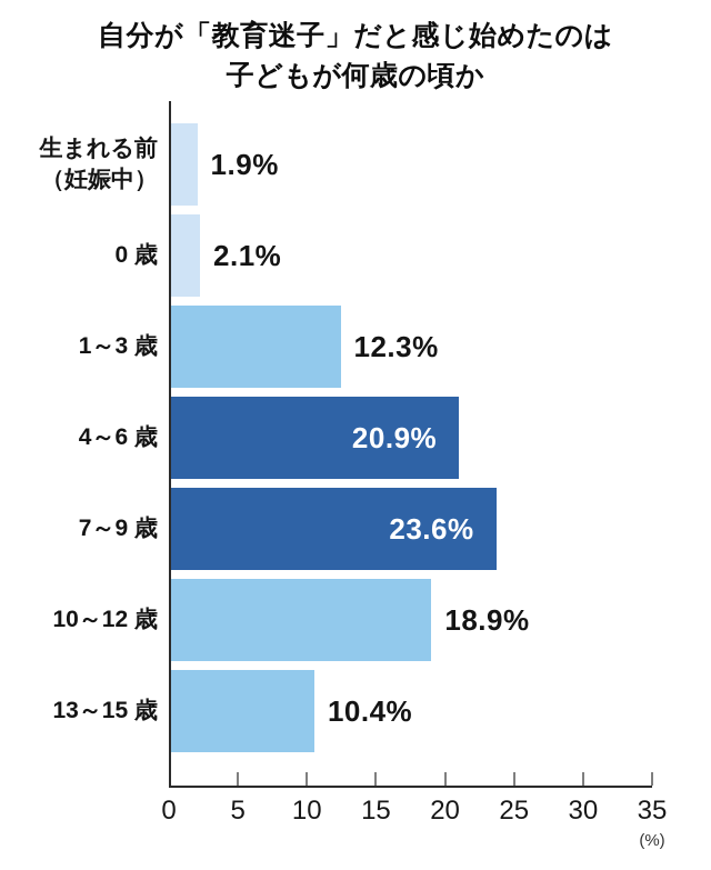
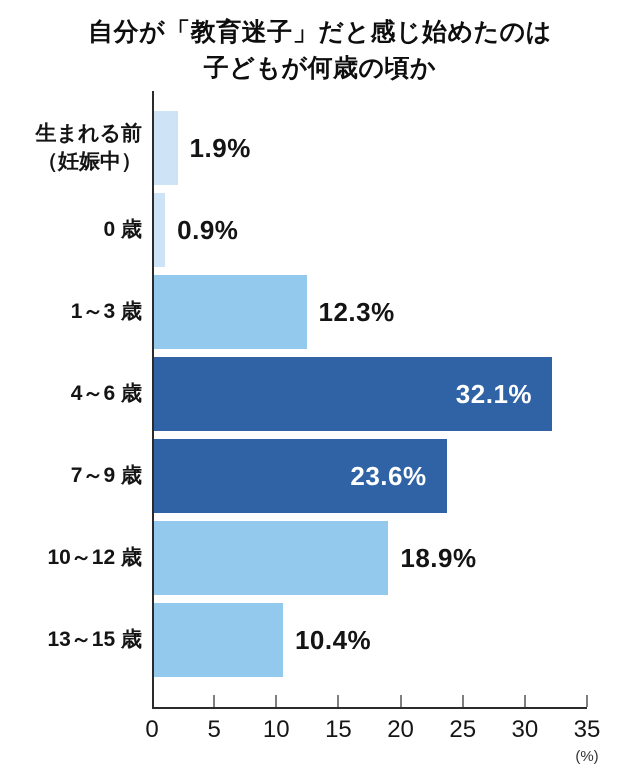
0 歳: 2.1% -> 0.9%
4～6 歳: 20.9% -> 32.1%
